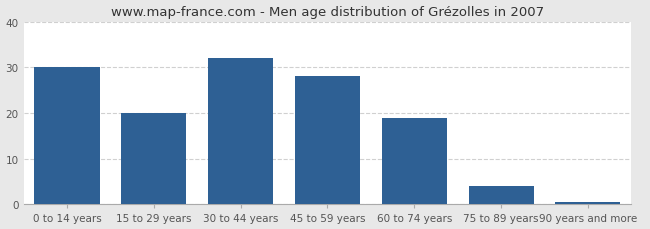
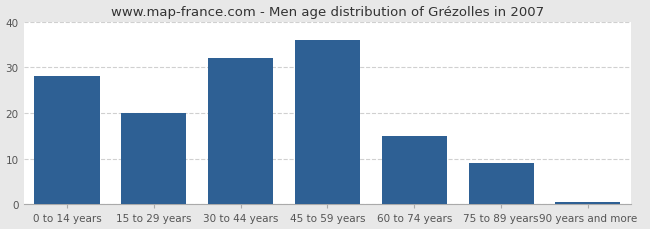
0 to 14 years: 30.0 -> 28.0
45 to 59 years: 28.0 -> 36.0
60 to 74 years: 19.0 -> 15.0
75 to 89 years: 4.0 -> 9.0
